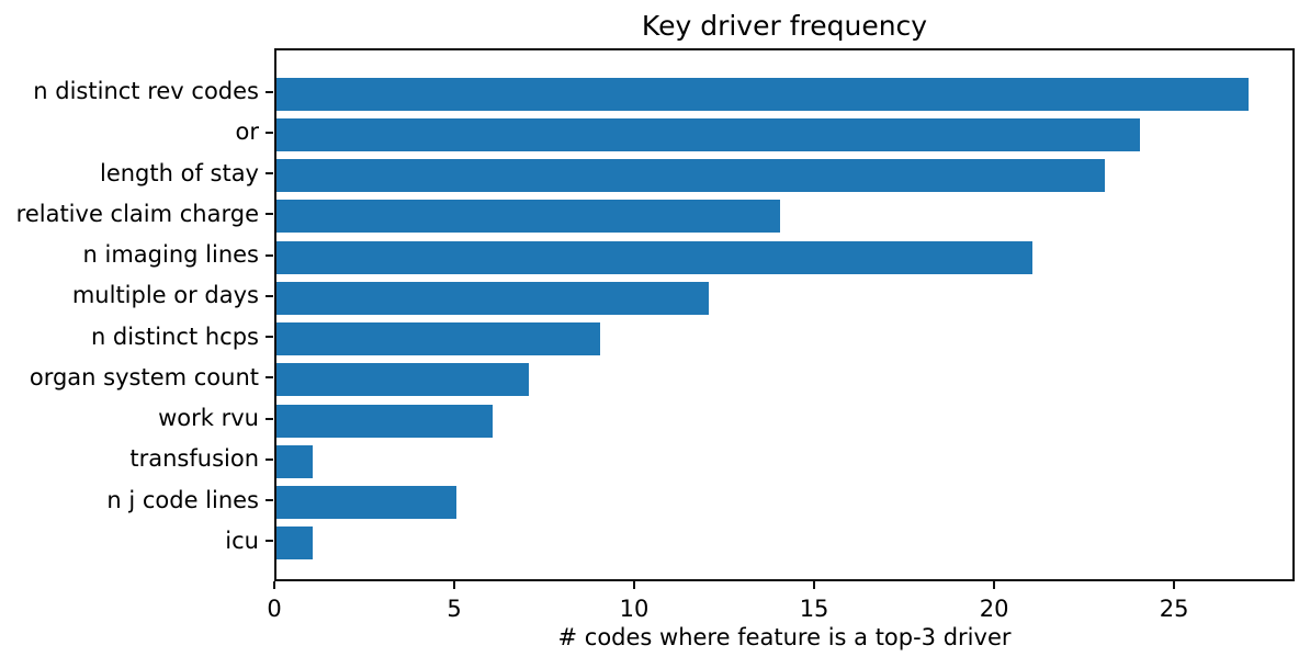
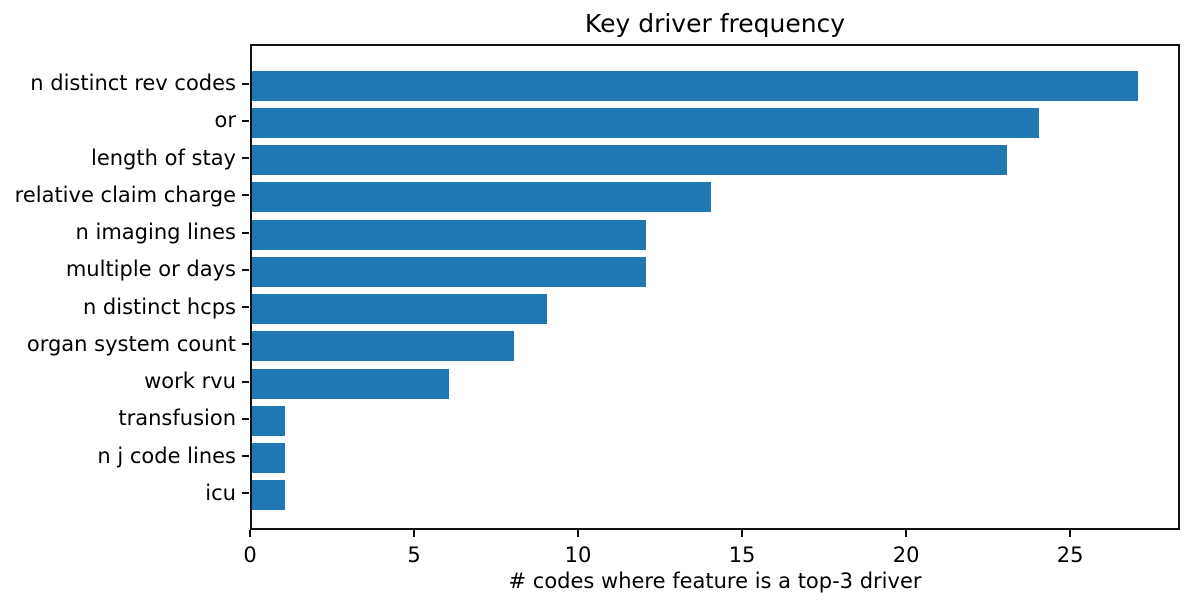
n imaging lines: 21 -> 12
organ system count: 7 -> 8
n j code lines: 5 -> 1
